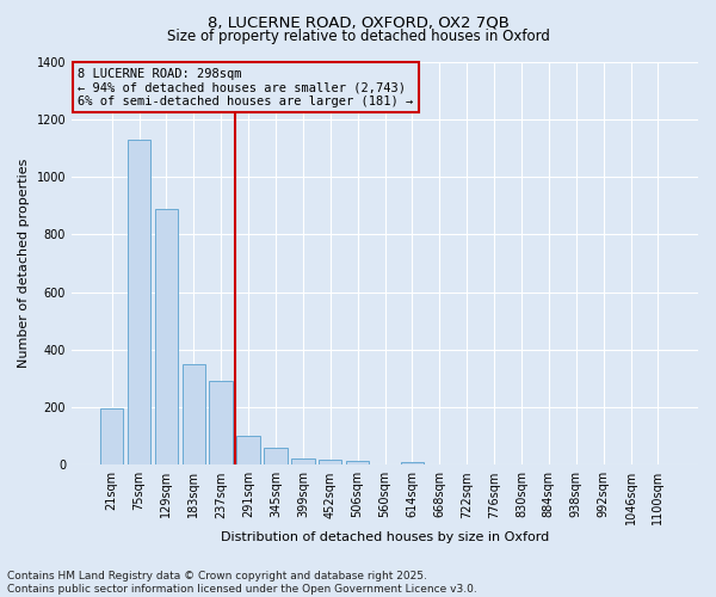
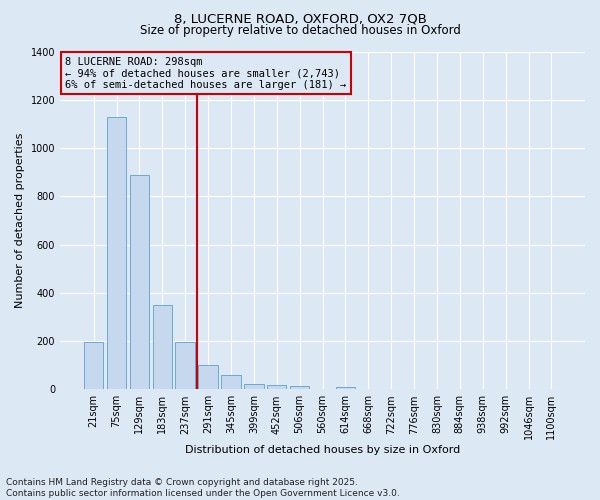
237sqm: 290 -> 195
